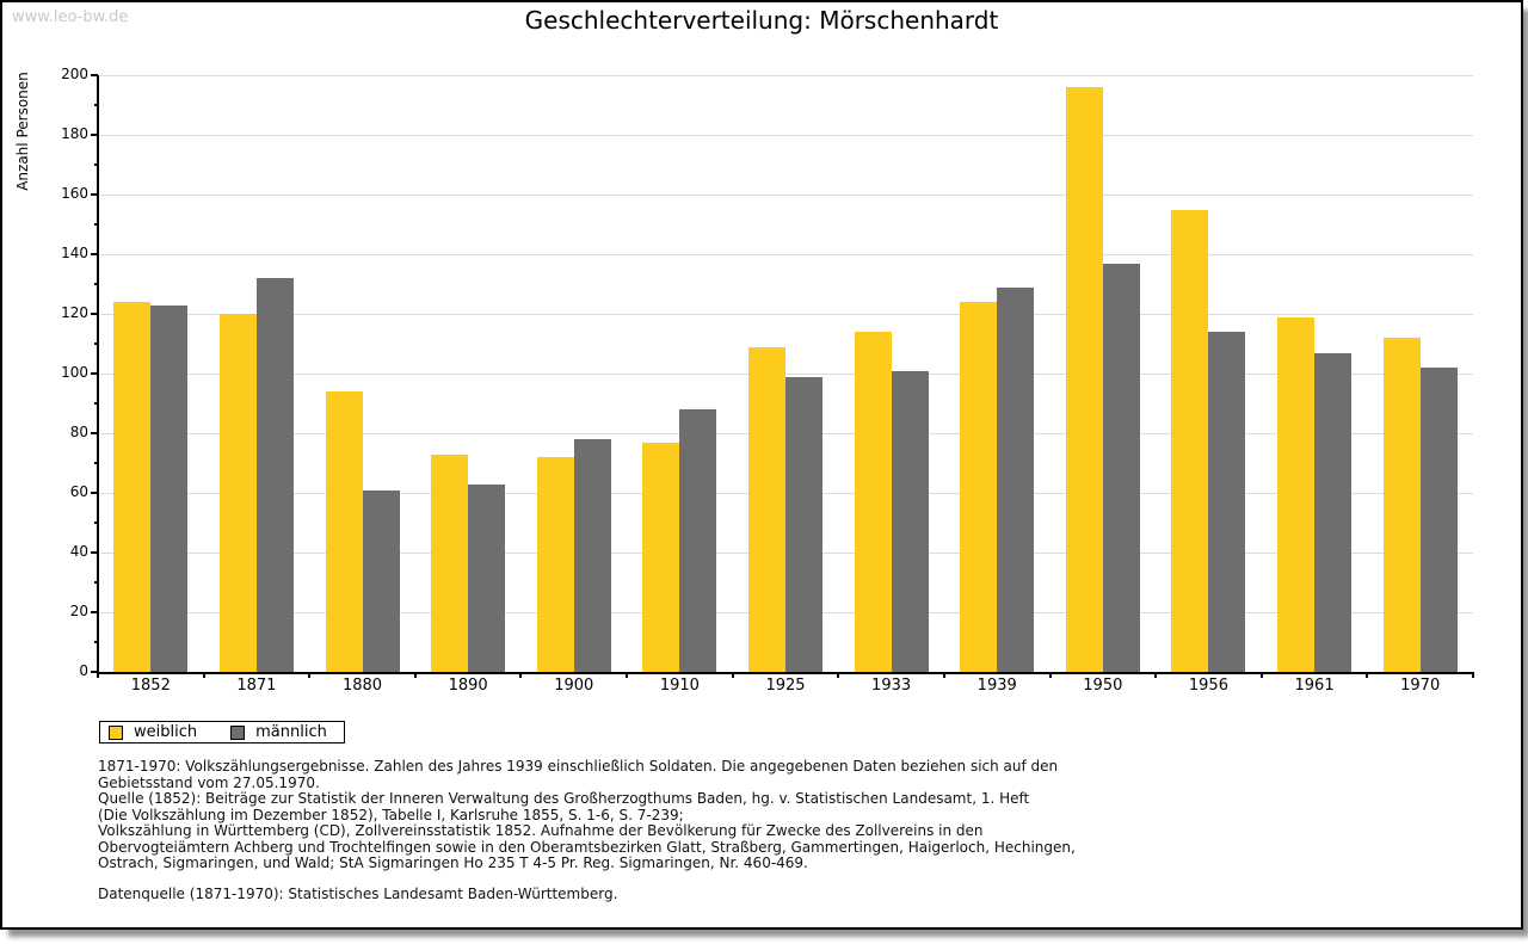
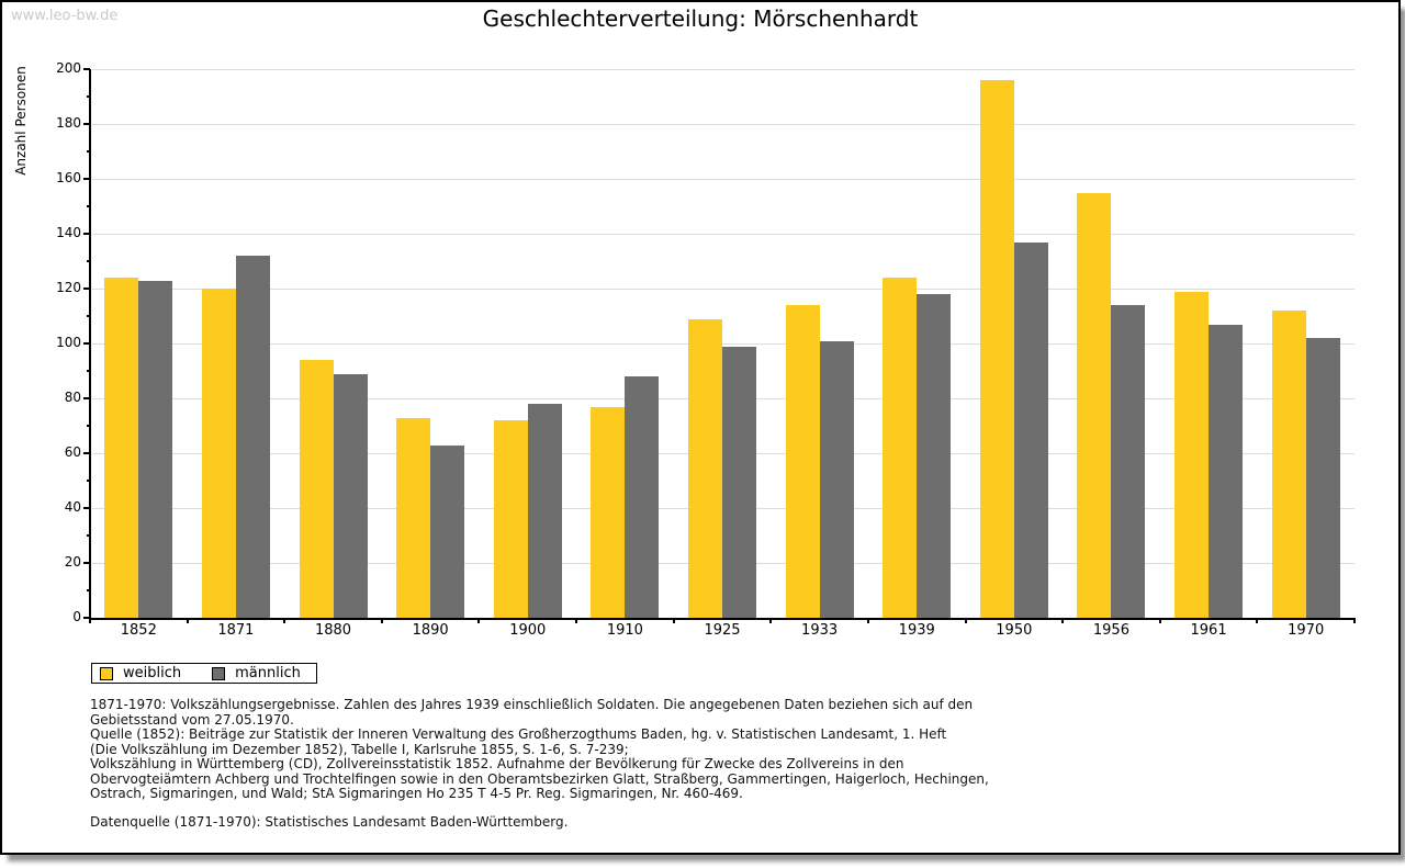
männlich/1880: 61 -> 89
männlich/1939: 129 -> 118
